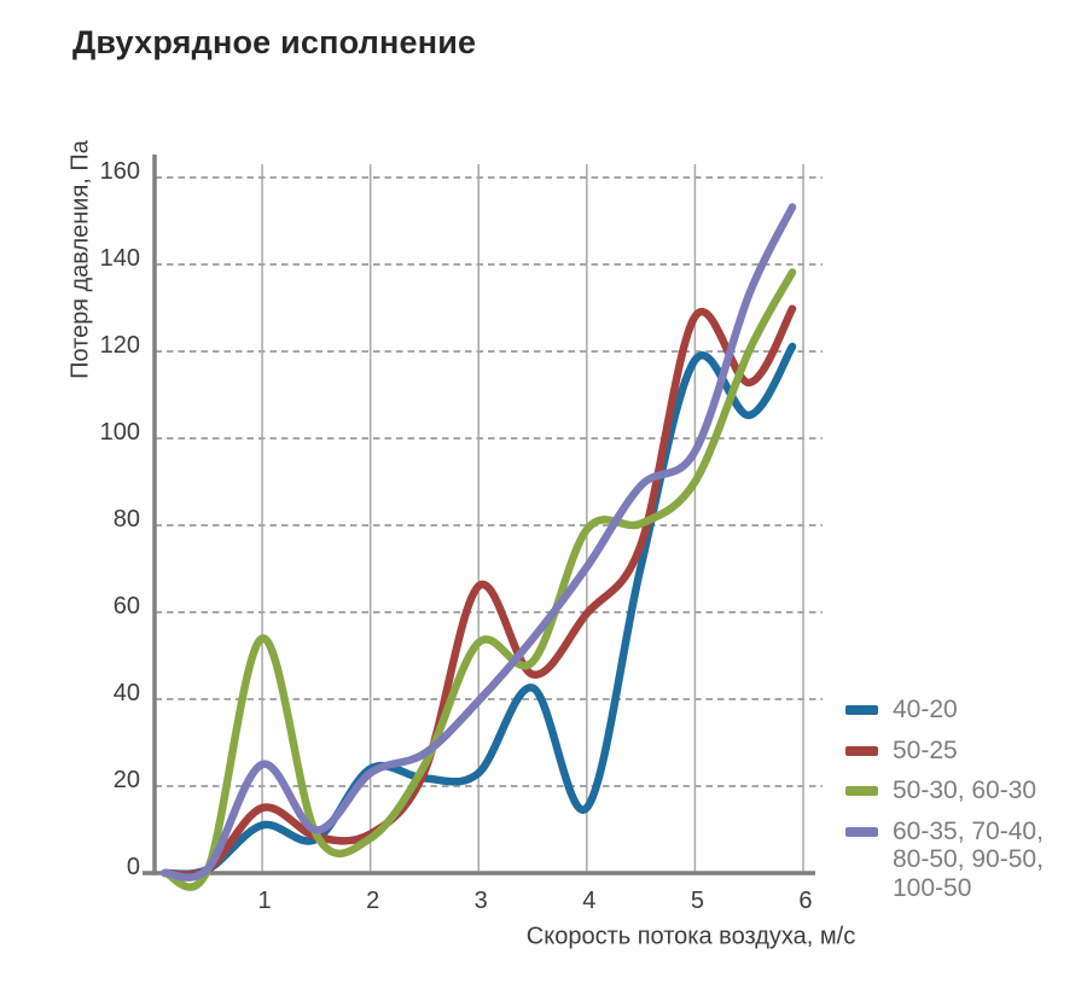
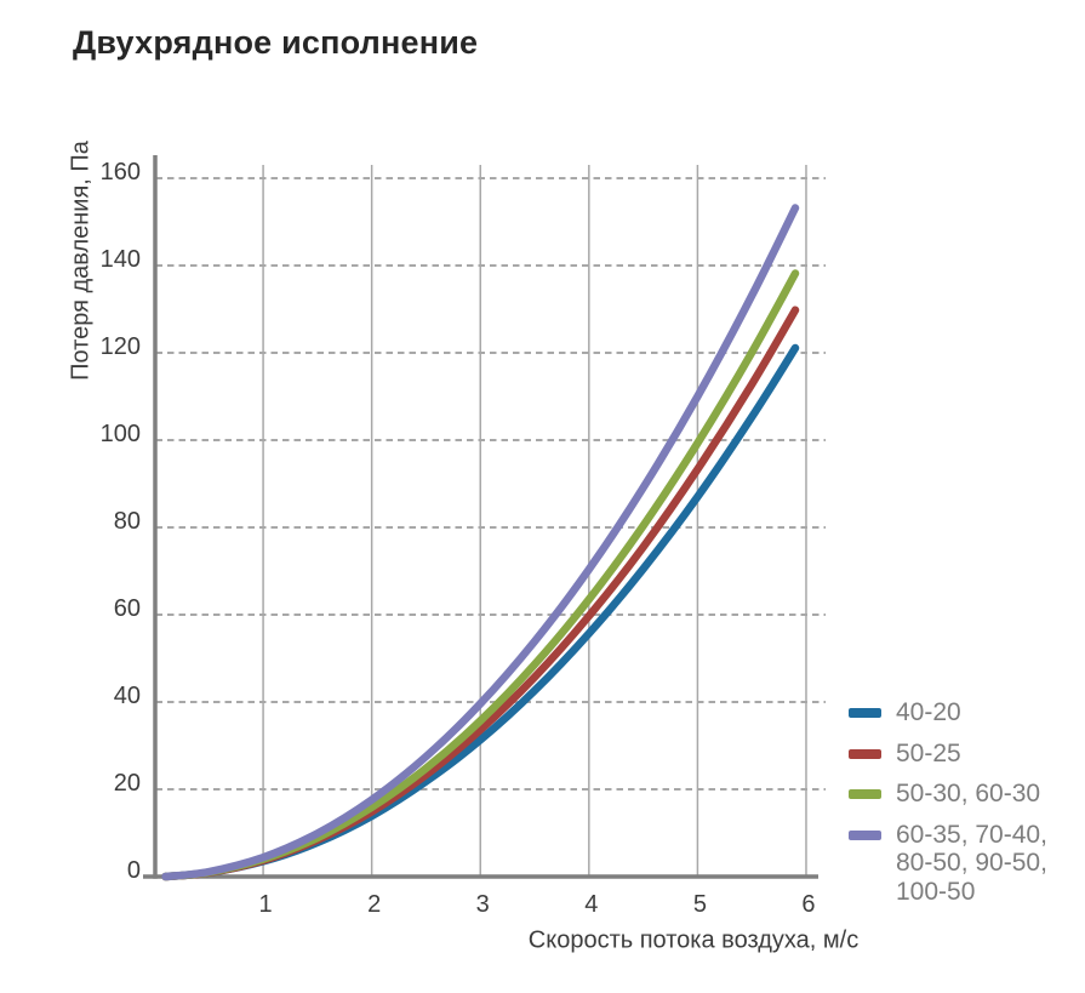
40-20/1: 11 -> 4
50-25/1: 15 -> 4
50-30, 60-30/1: 54 -> 4
60-35, 70-40, 80-50, 90-50, 100-50/1: 25 -> 4
40-20/2: 24 -> 14
50-25/2: 9 -> 15
50-30, 60-30/2: 8 -> 16
60-35, 70-40, 80-50, 90-50, 100-50/2: 23 -> 18
40-20/3: 23 -> 31
50-25/3: 66 -> 34
50-30, 60-30/3: 53 -> 36
40-20/4: 15 -> 56
50-30, 60-30/4: 79 -> 64
40-20/5: 118 -> 87
50-25/5: 128 -> 93
50-30, 60-30/5: 90 -> 99
60-35, 70-40, 80-50, 90-50, 100-50/5: 97 -> 110
